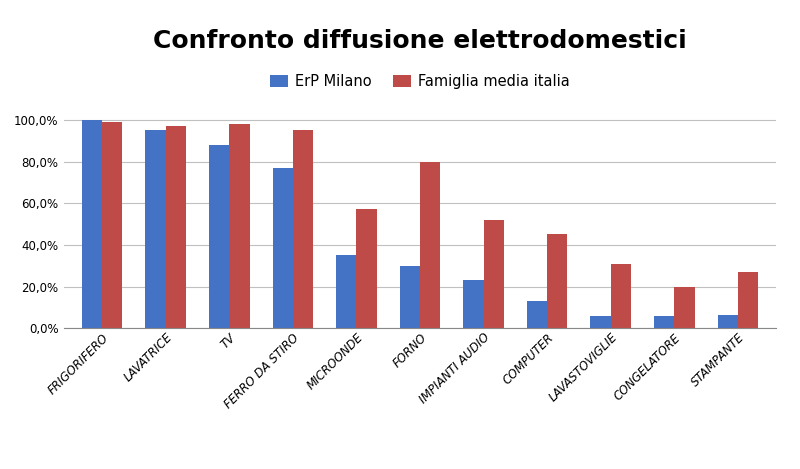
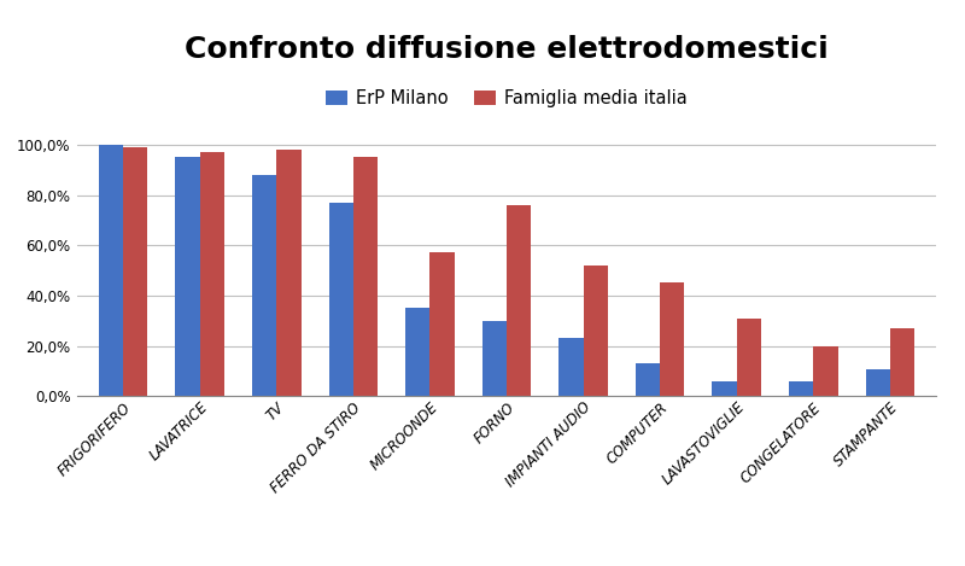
Famiglia media italia/FORNO: 80% -> 76%
ErP Milano/STAMPANTE: 6,5% -> 10,5%
